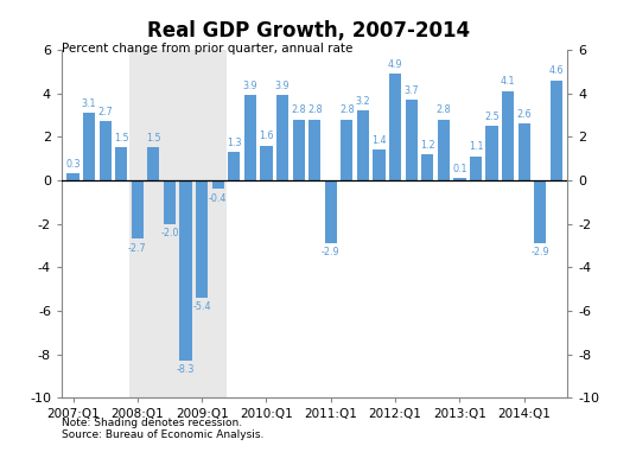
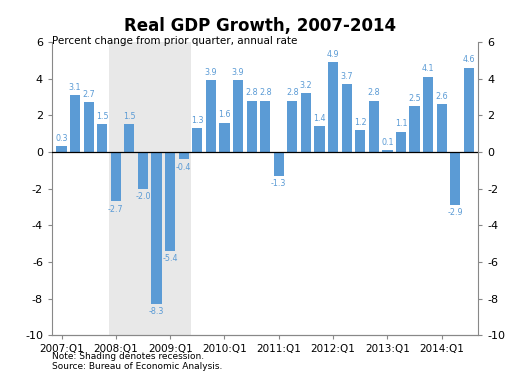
2011:Q1: -2.9 -> -1.3
